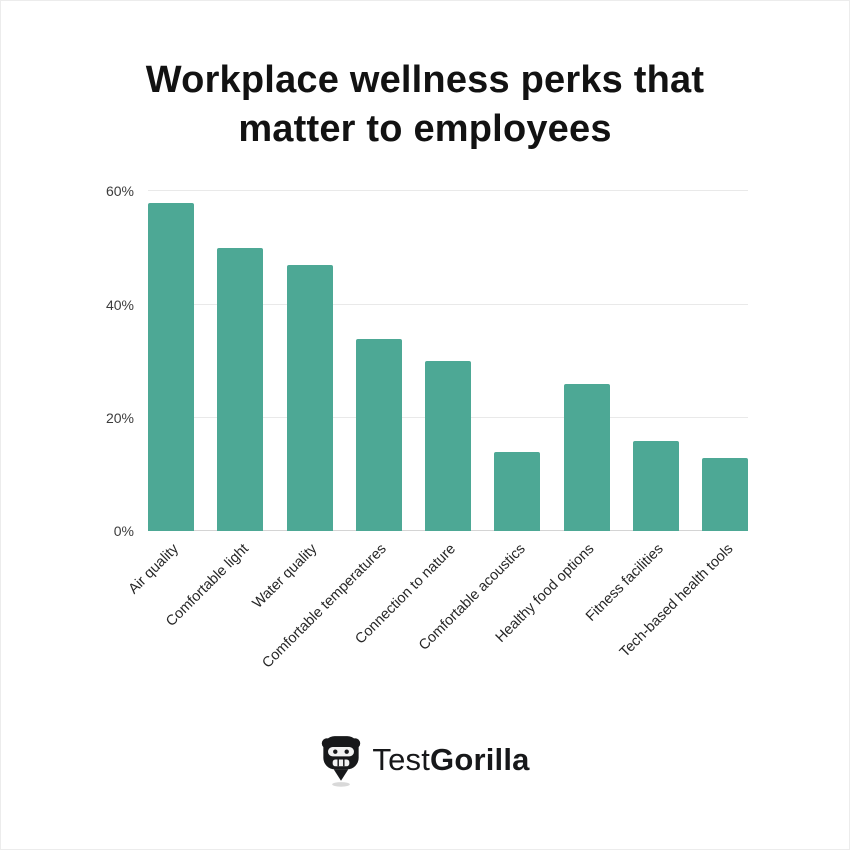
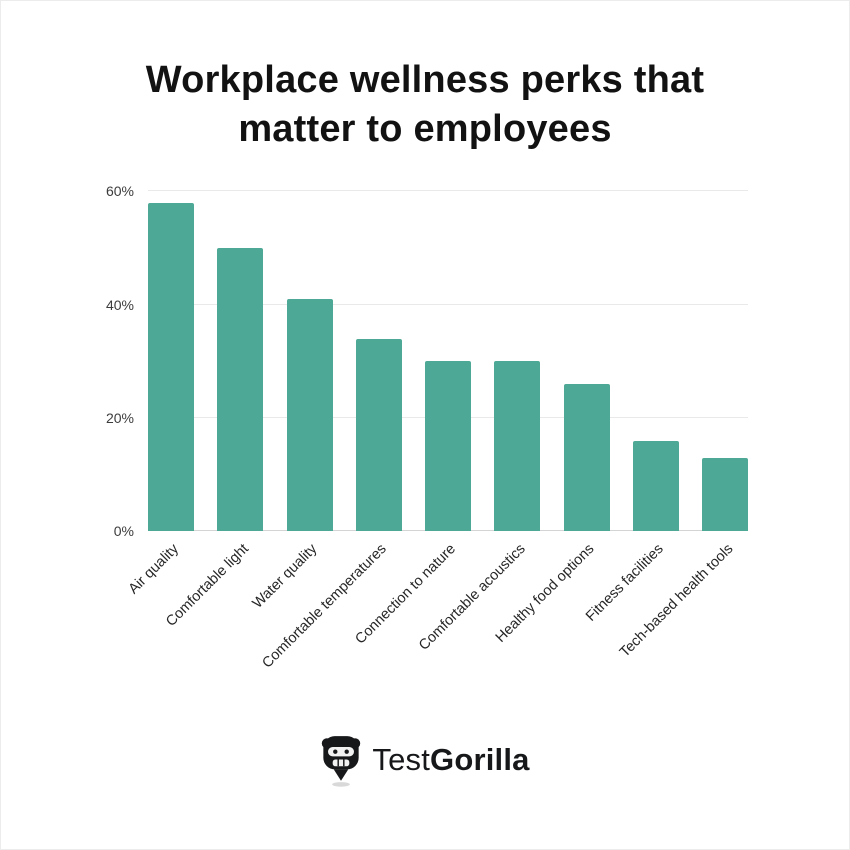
Water quality: 47% -> 41%
Comfortable acoustics: 14% -> 30%
